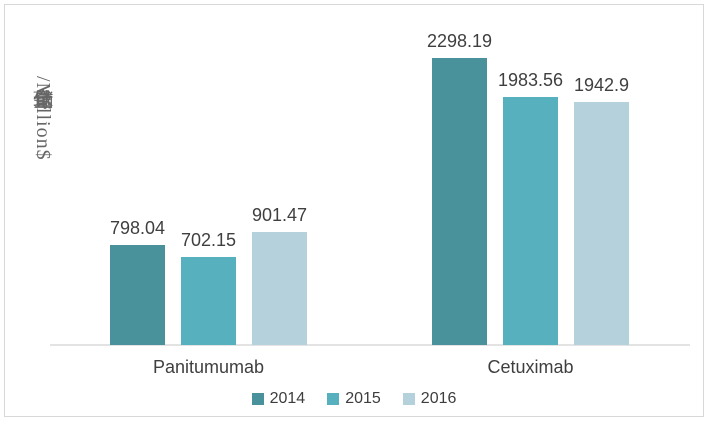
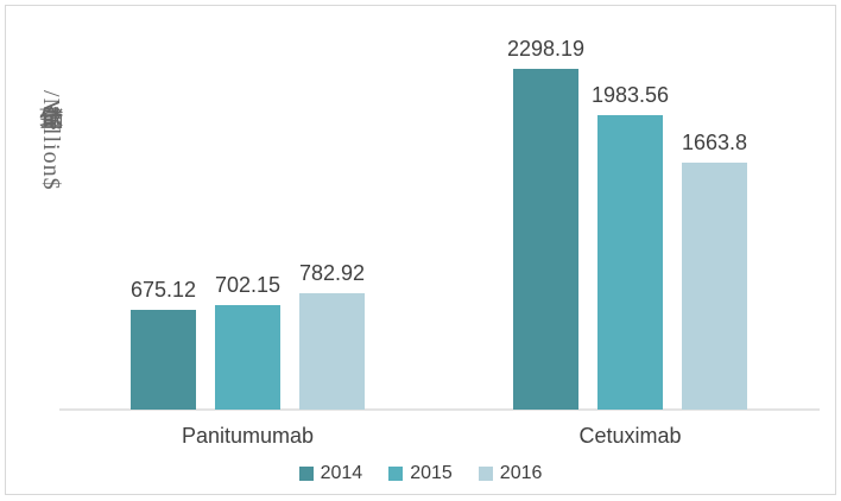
2014/Panitumumab: 798.04 -> 675.12
2016/Panitumumab: 901.47 -> 782.92
2016/Cetuximab: 1942.9 -> 1663.8
